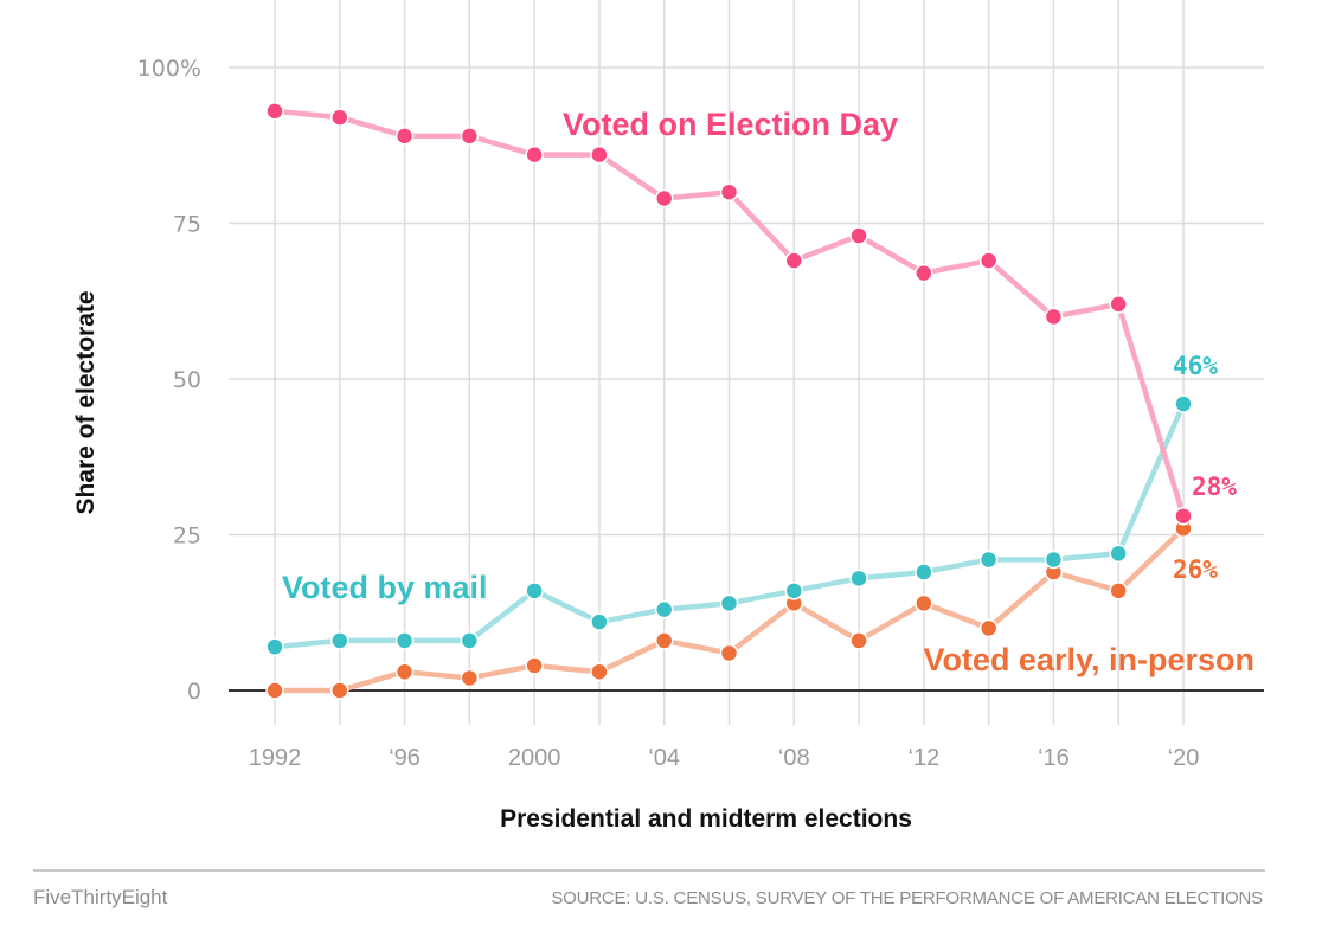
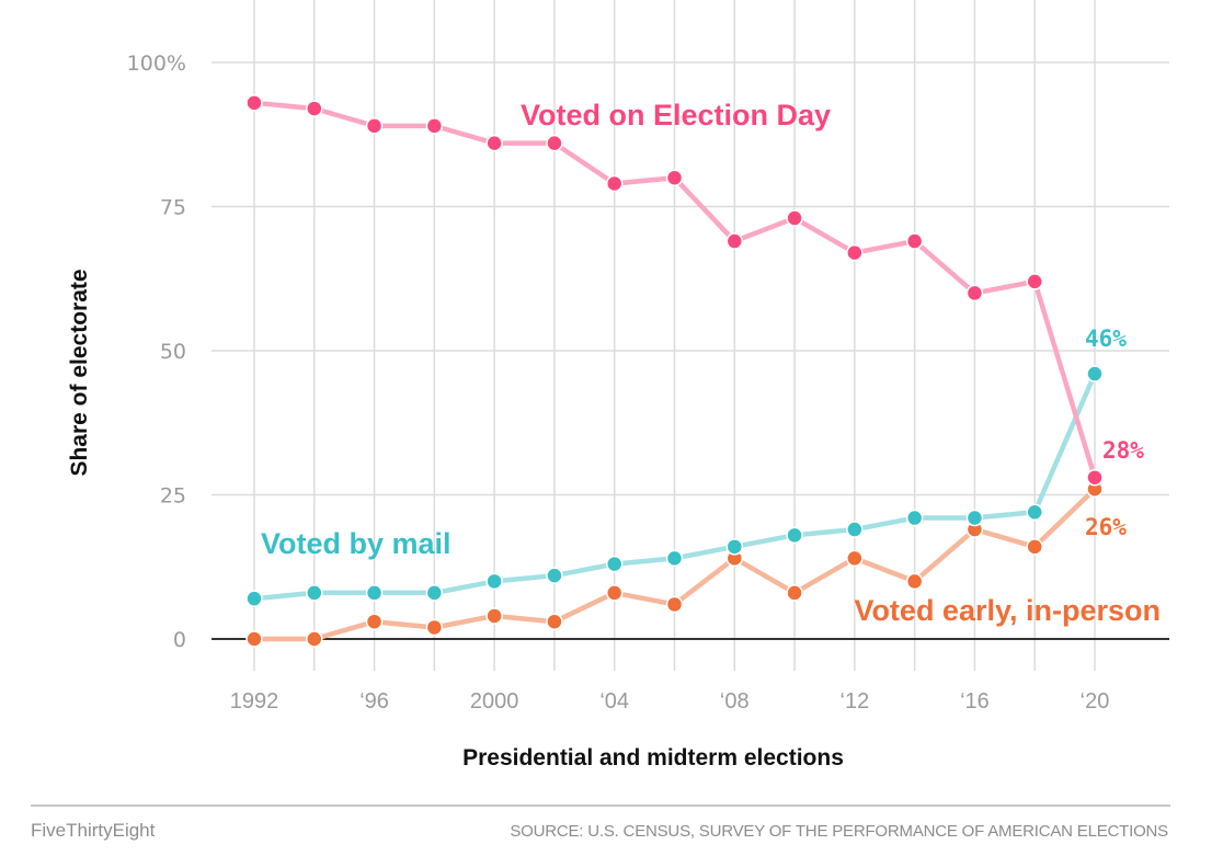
Voted by mail/2000: 16% -> 10%
